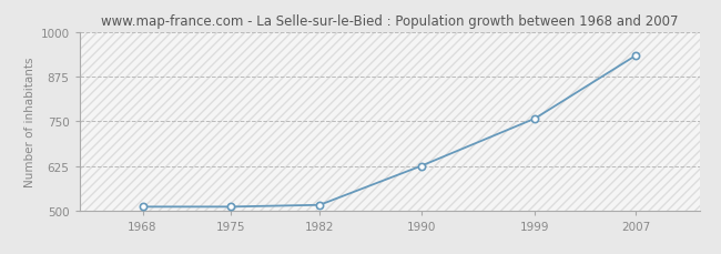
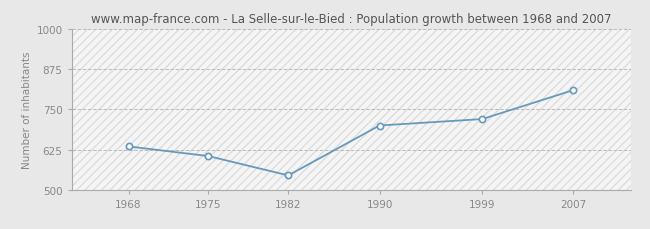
1968: 511 -> 635
1975: 511 -> 605
1982: 516 -> 545
1990: 625 -> 700
1999: 758 -> 720
2007: 935 -> 810
